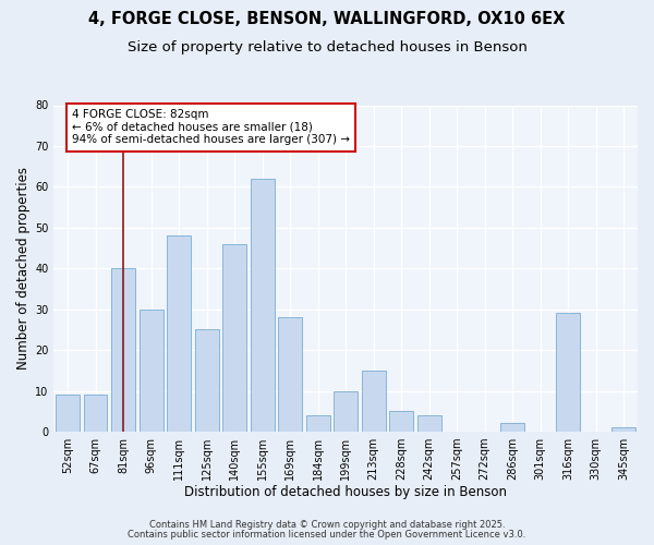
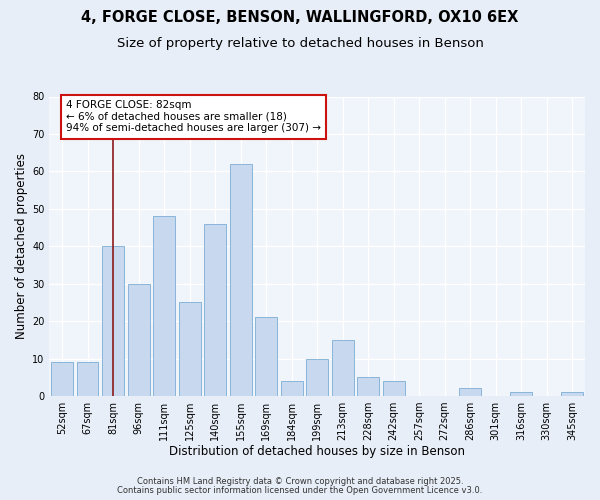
169sqm: 28 -> 21
316sqm: 29 -> 1
